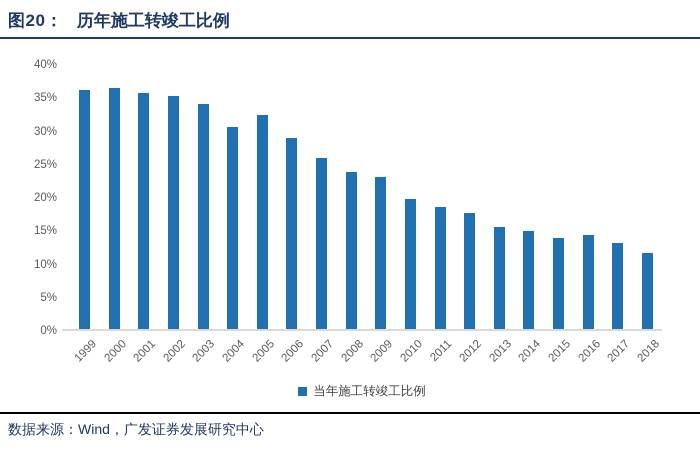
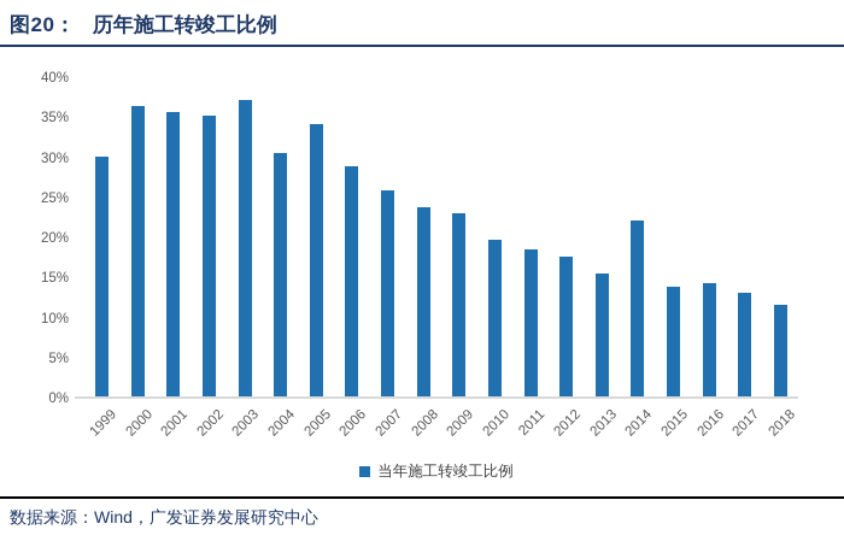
1999: 36% -> 30%
2003: 34% -> 37%
2005: 32% -> 34%
2014: 15% -> 22%
